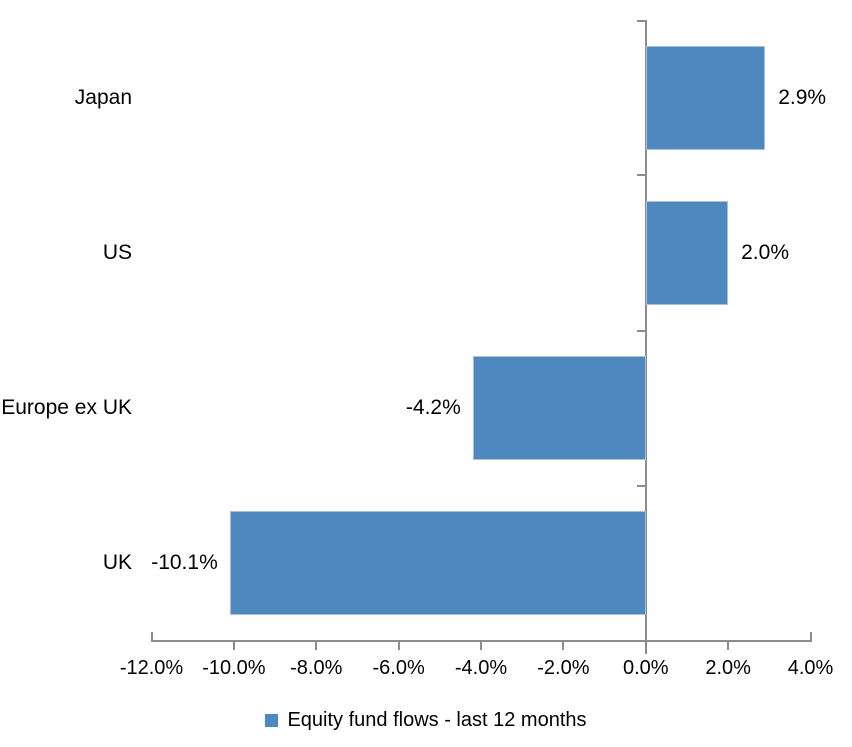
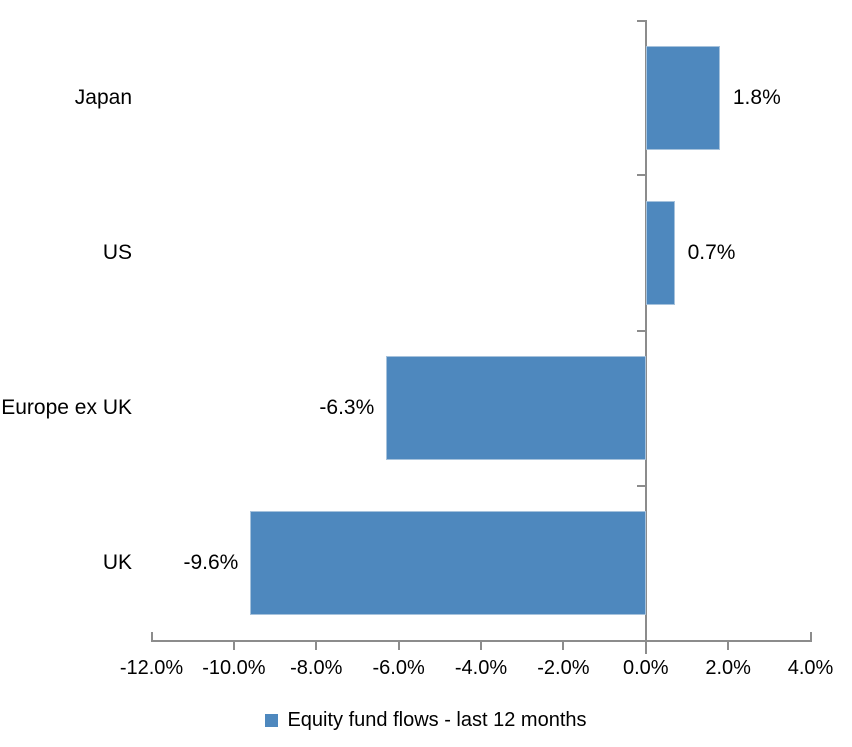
Japan: 2.9% -> 1.8%
US: 2.0% -> 0.7%
Europe ex UK: -4.2% -> -6.3%
UK: -10.1% -> -9.6%
